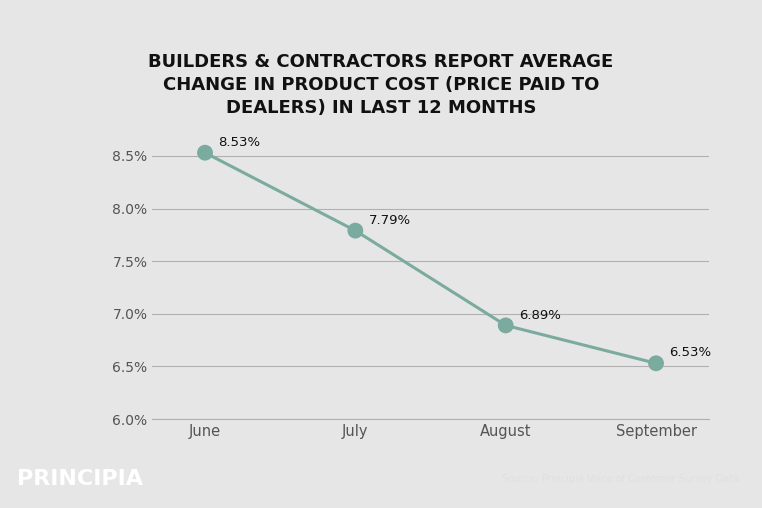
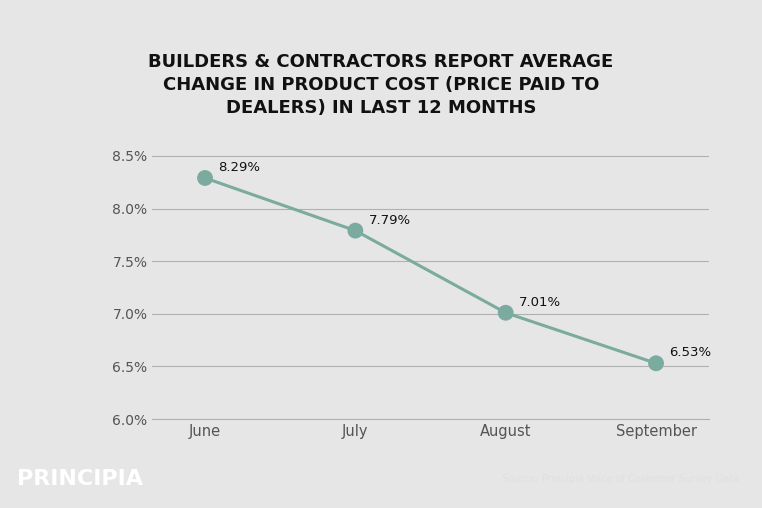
June: 8.53% -> 8.29%
August: 6.89% -> 7.01%
